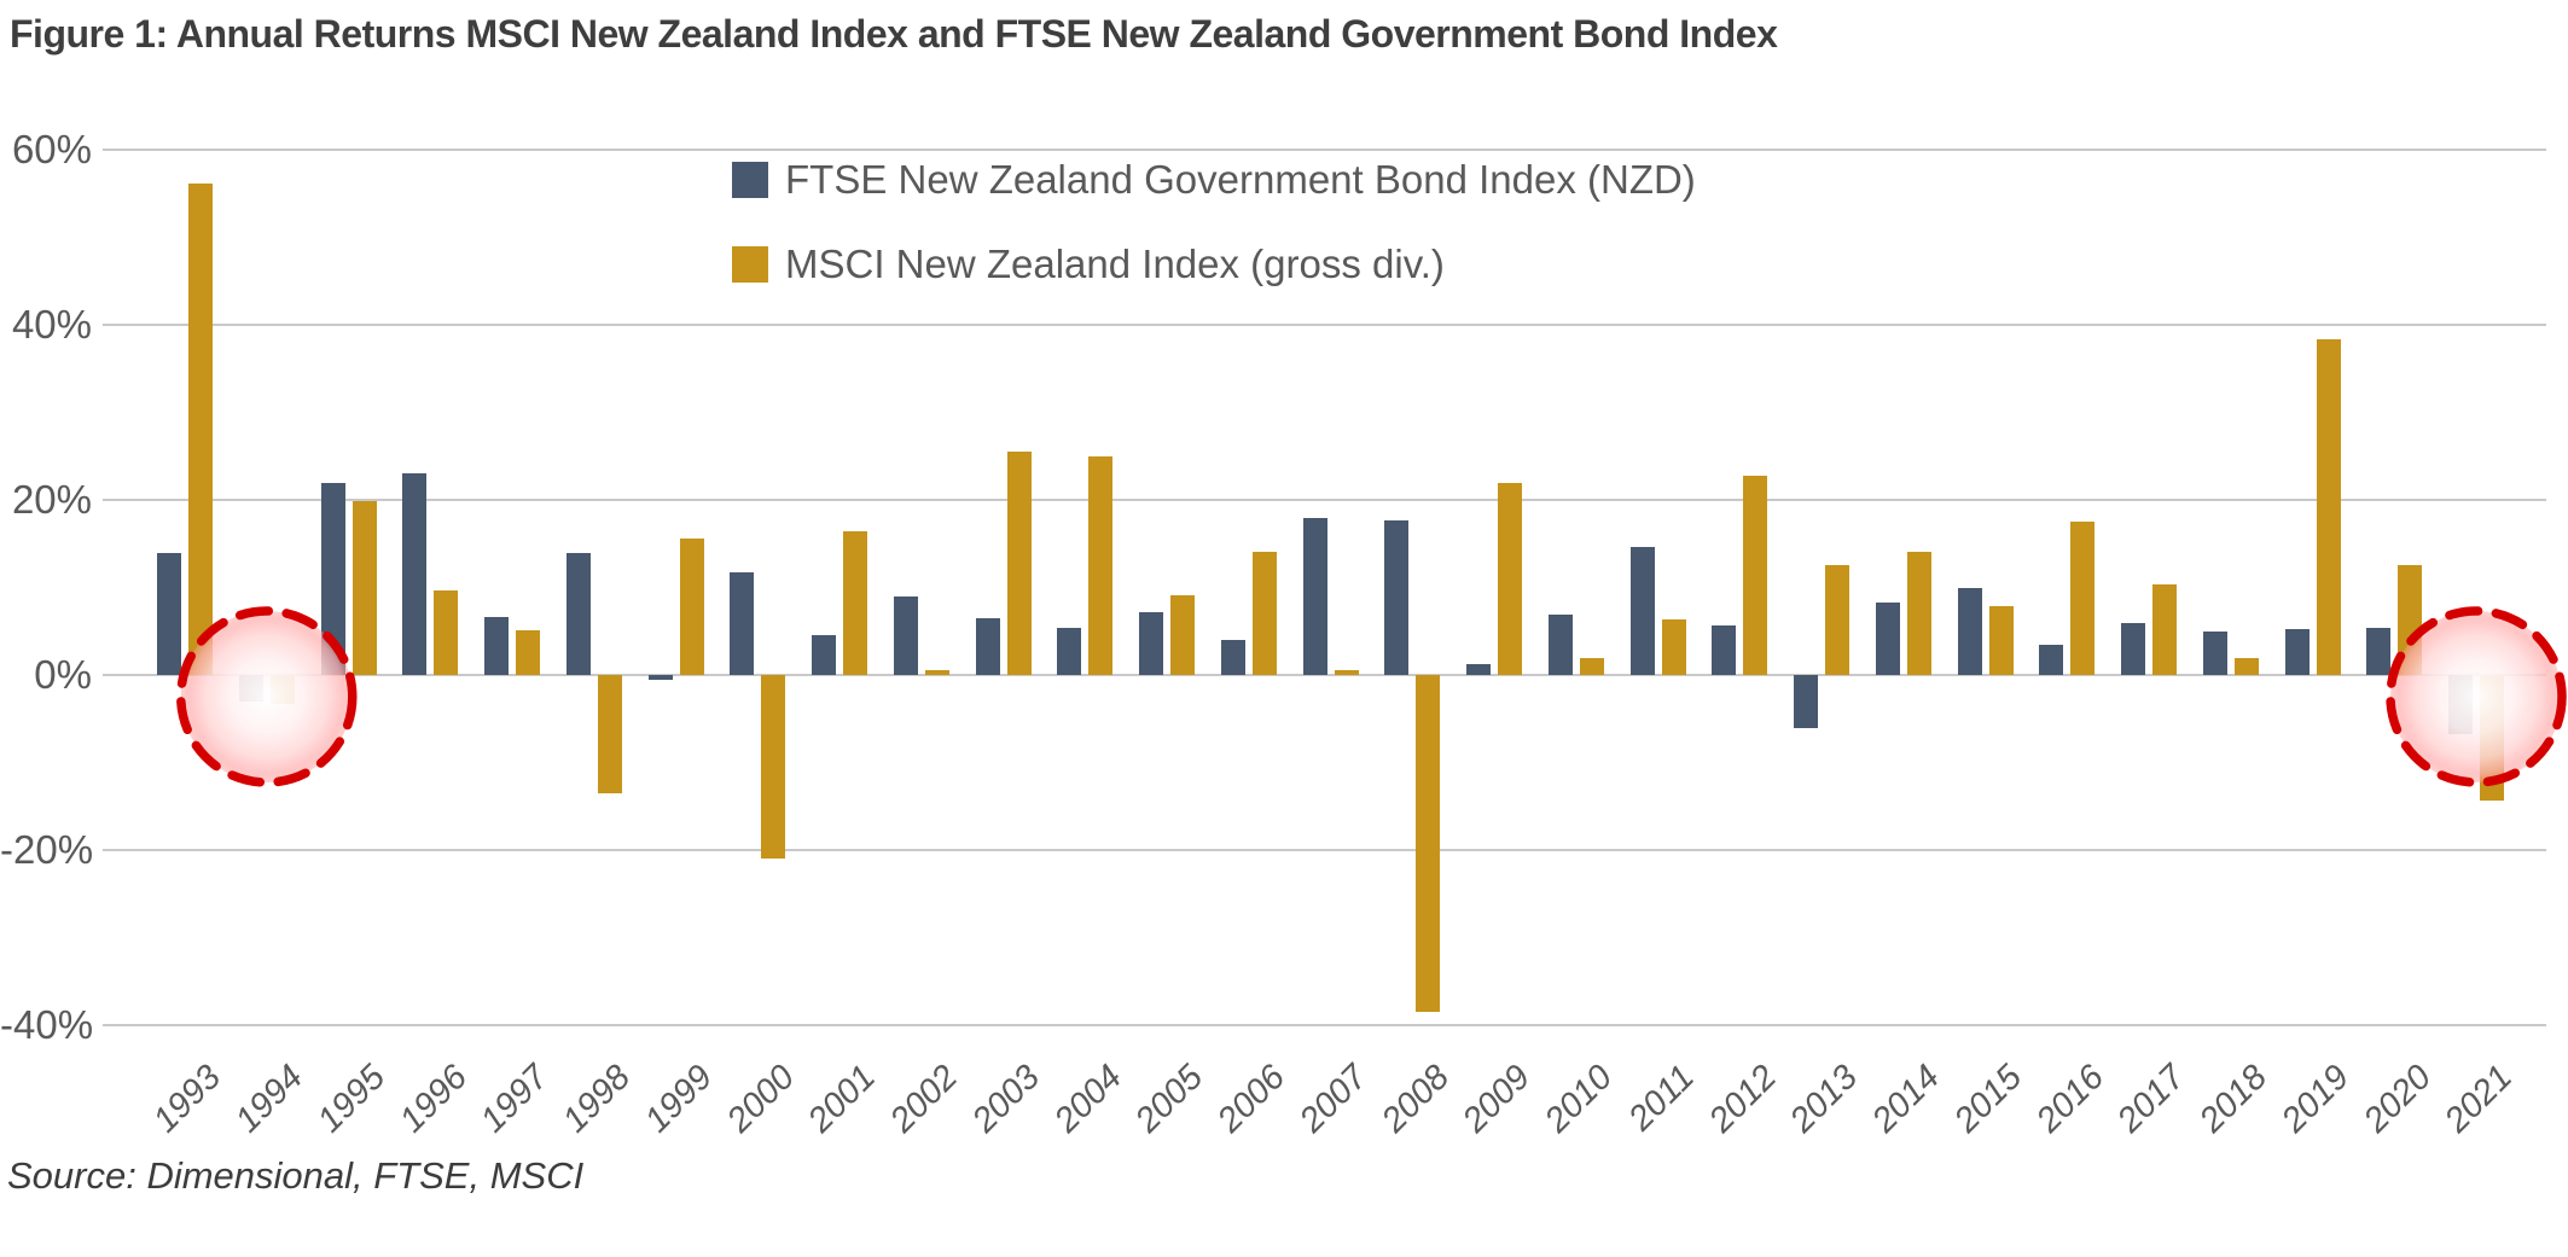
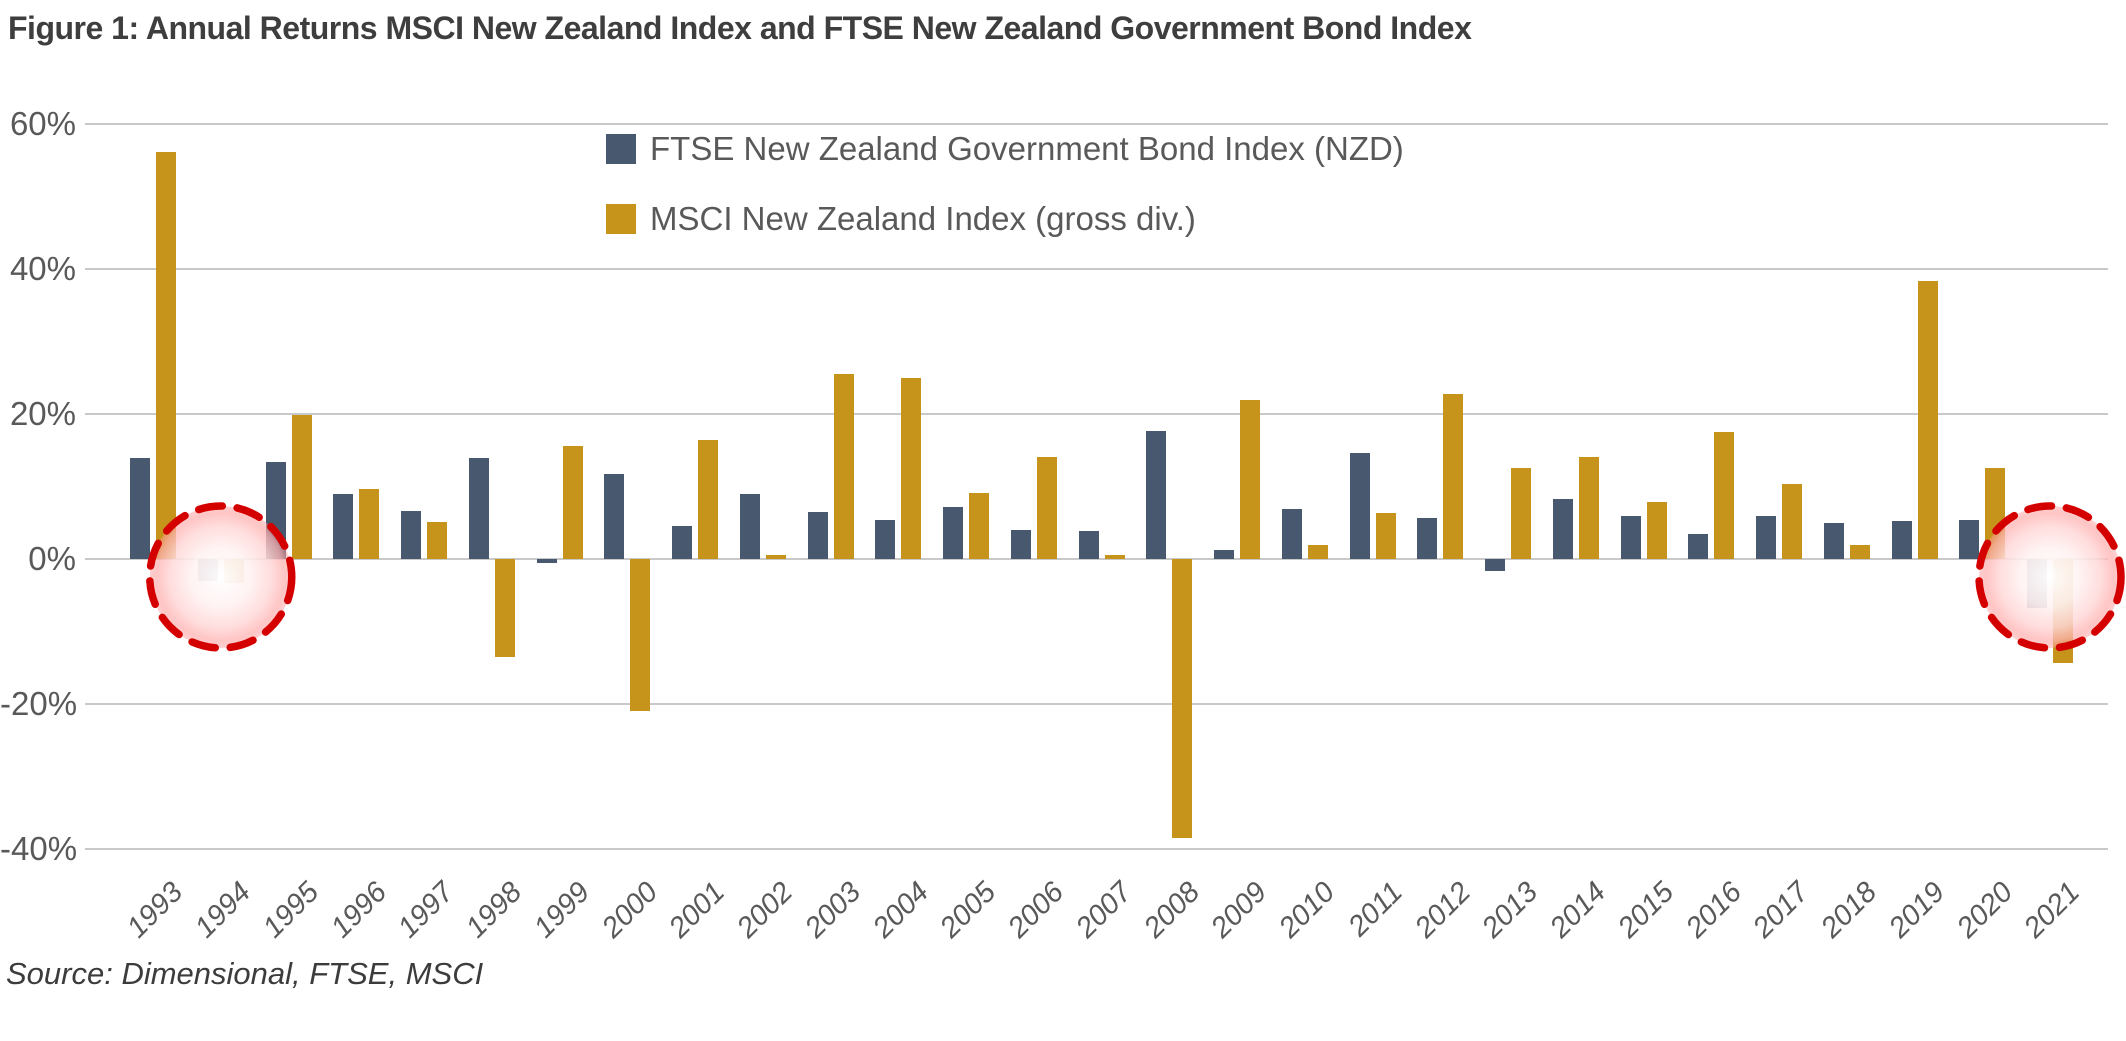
FTSE New Zealand Government Bond Index (NZD)/1995: 22% -> 13%
FTSE New Zealand Government Bond Index (NZD)/1996: 23% -> 9%
FTSE New Zealand Government Bond Index (NZD)/2007: 18% -> 4%
FTSE New Zealand Government Bond Index (NZD)/2013: -6% -> -2%
FTSE New Zealand Government Bond Index (NZD)/2015: 10% -> 6%
